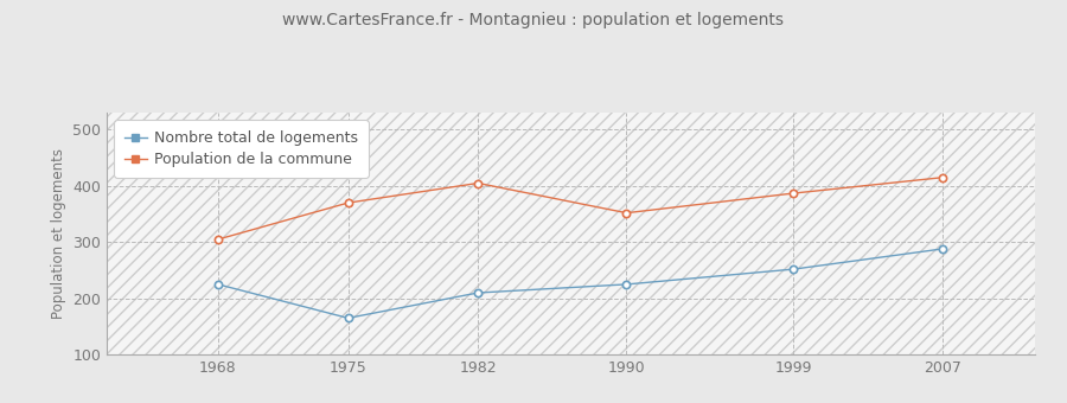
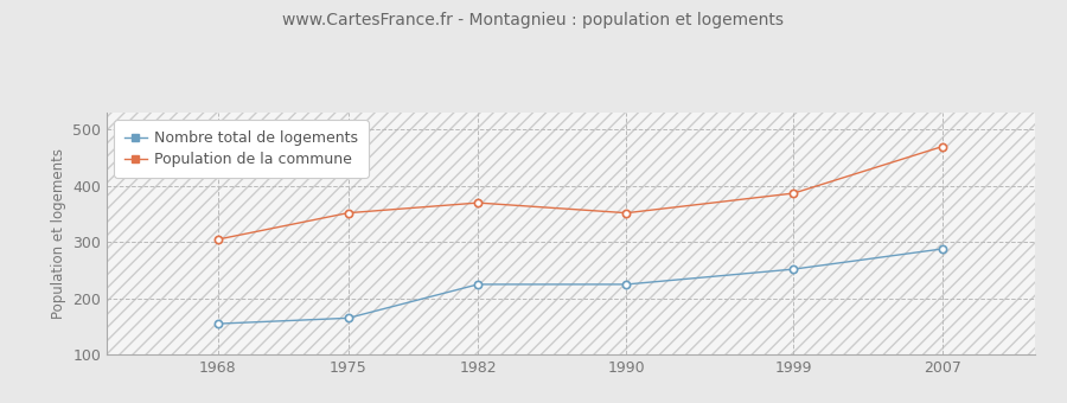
Nombre total de logements/1968: 225 -> 155
Population de la commune/1975: 370 -> 352
Nombre total de logements/1982: 210 -> 225
Population de la commune/1982: 405 -> 370
Population de la commune/2007: 415 -> 470
